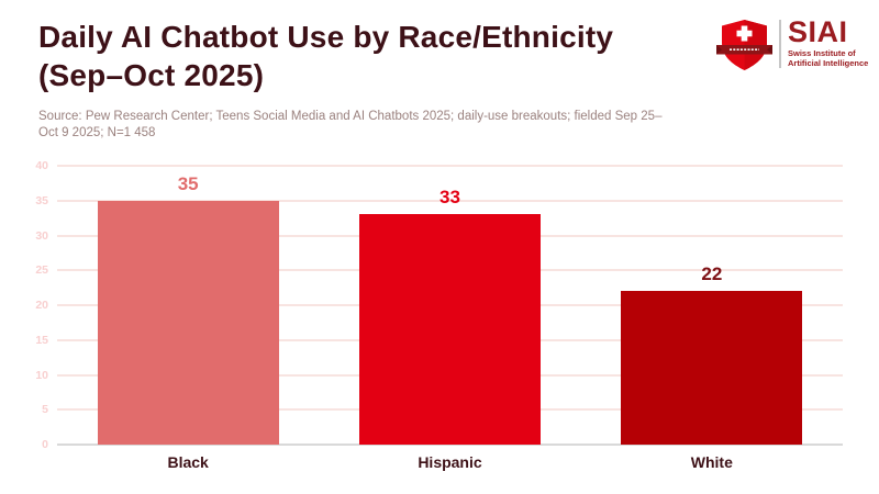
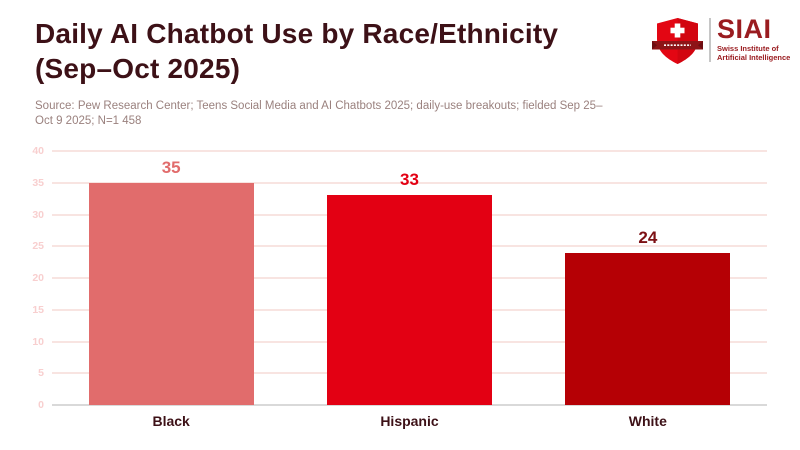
White: 22 -> 24
